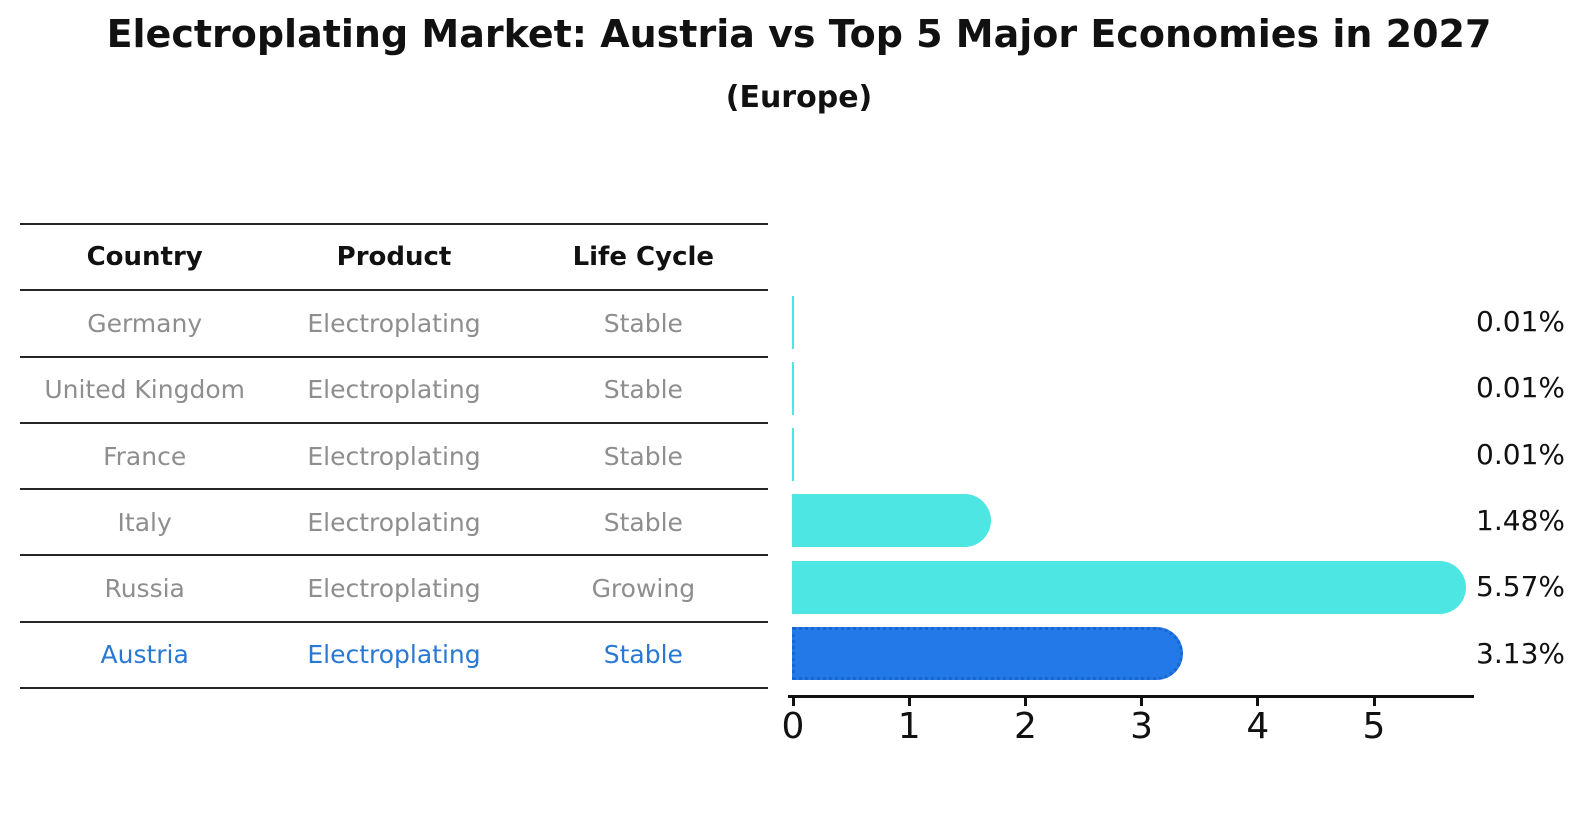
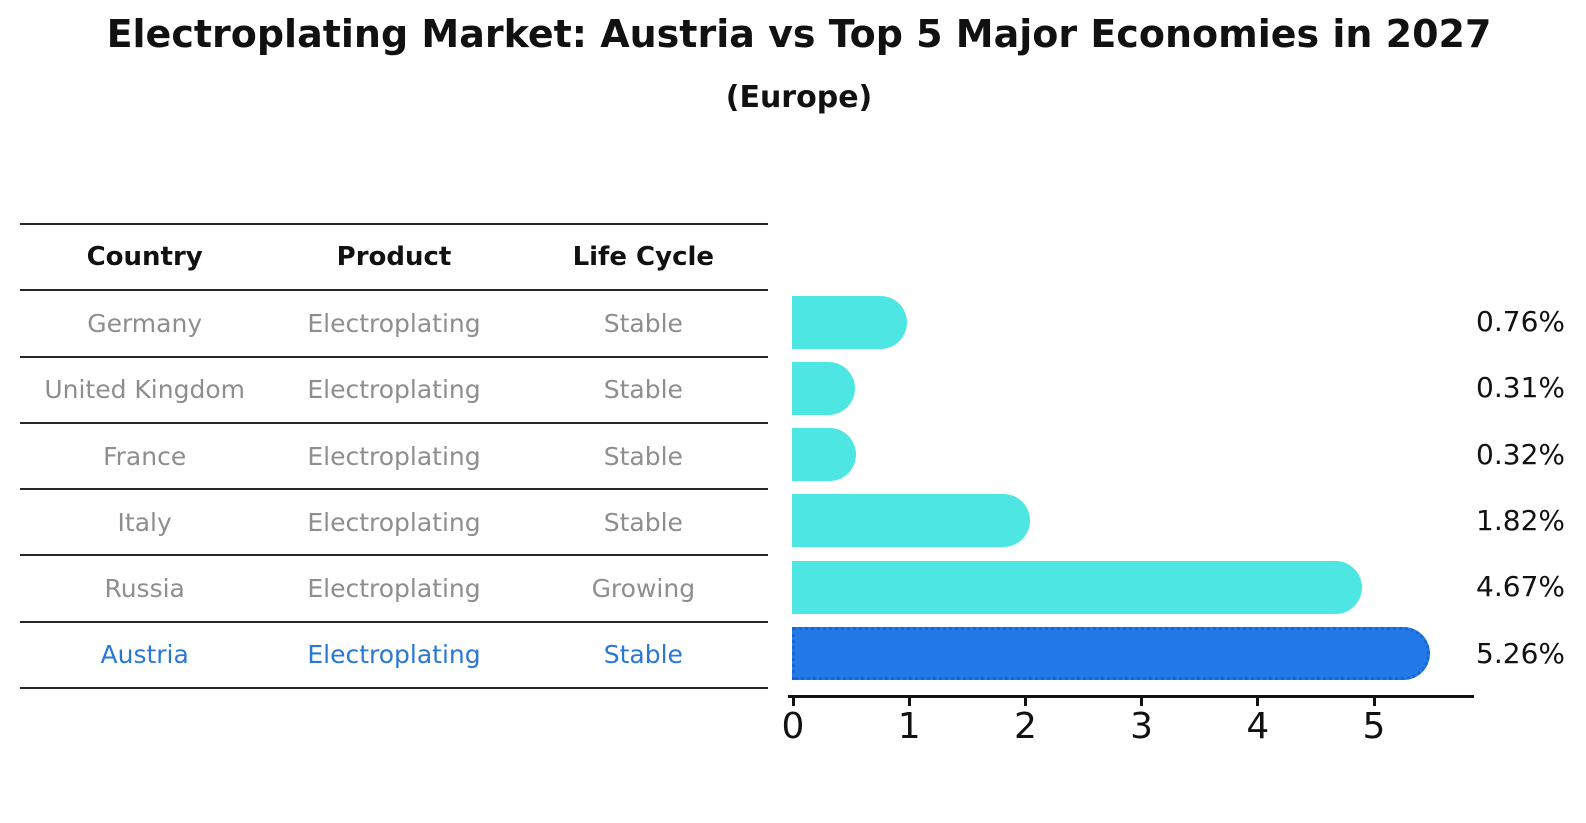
Germany: 0.01% -> 0.76%
United Kingdom: 0.01% -> 0.31%
France: 0.01% -> 0.32%
Italy: 1.48% -> 1.82%
Russia: 5.57% -> 4.67%
Austria: 3.13% -> 5.26%
